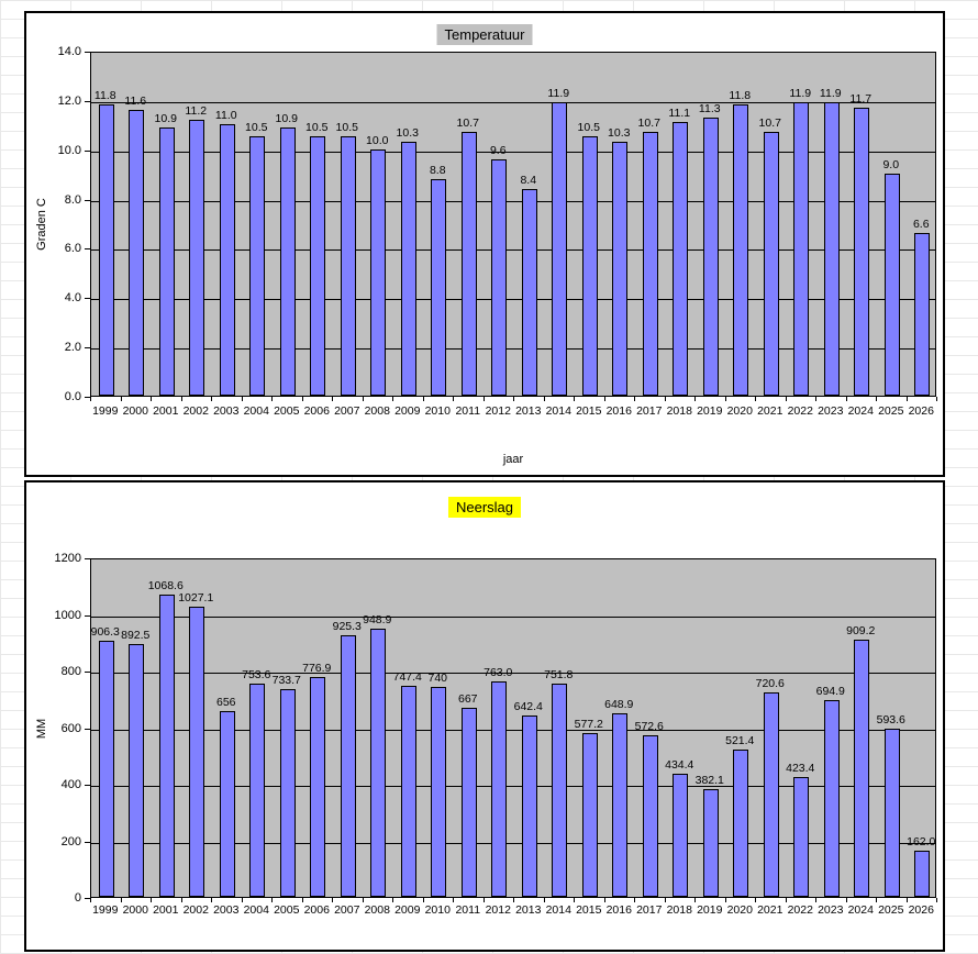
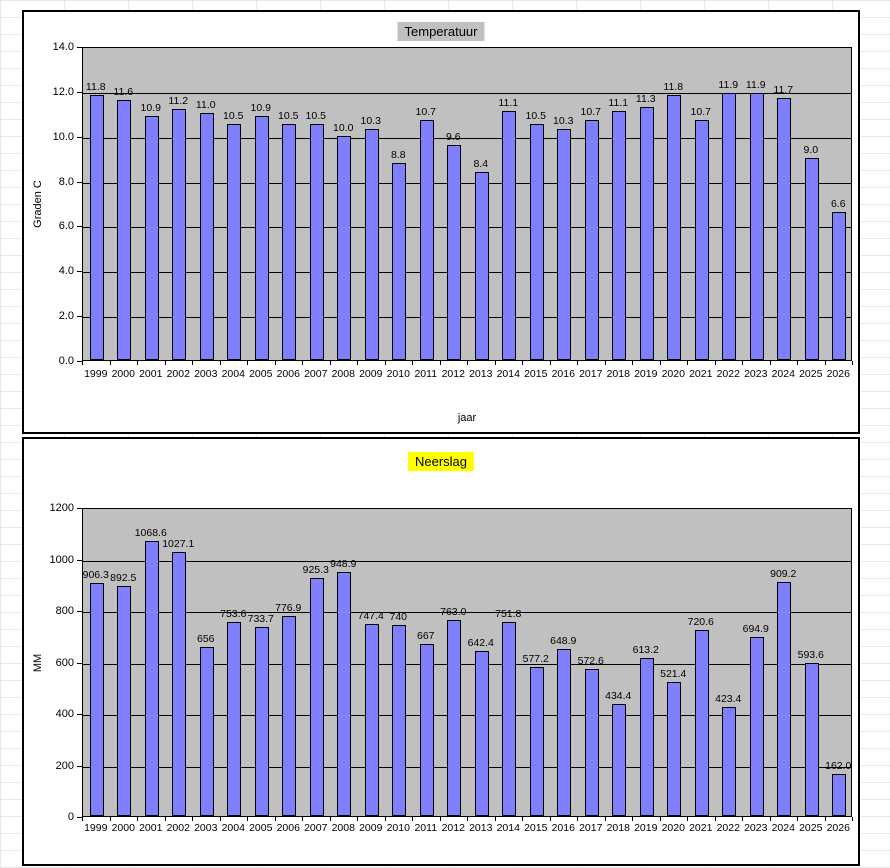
Temperatuur/2014: 11.9 -> 11.1
Neerslag/2019: 382.1 -> 613.2
